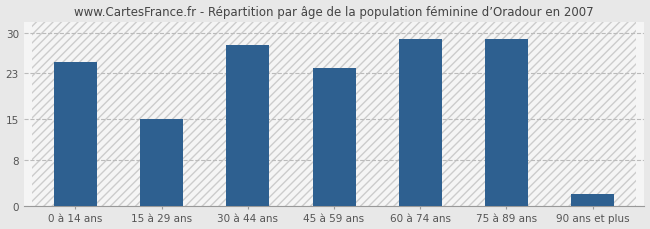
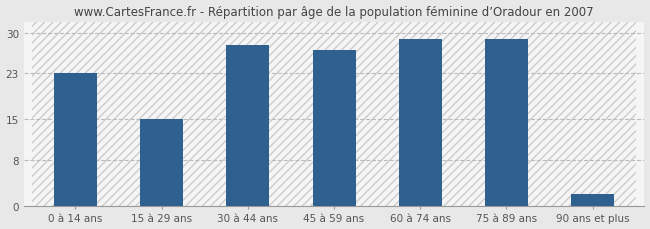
0 à 14 ans: 25 -> 23
45 à 59 ans: 24 -> 27
